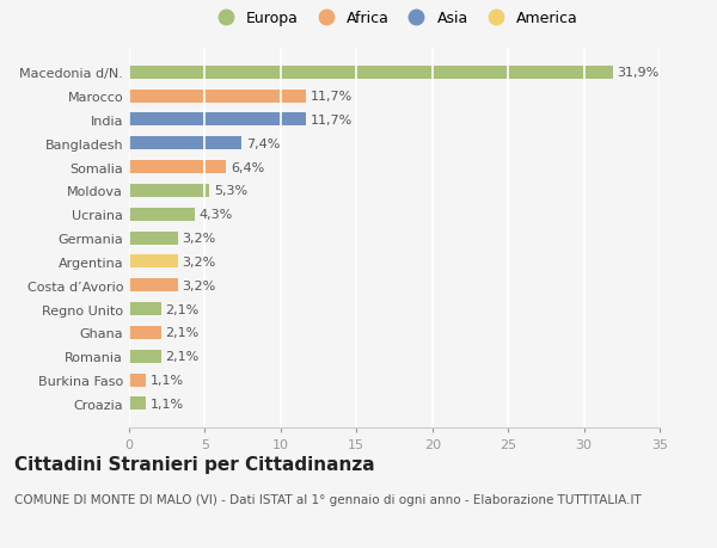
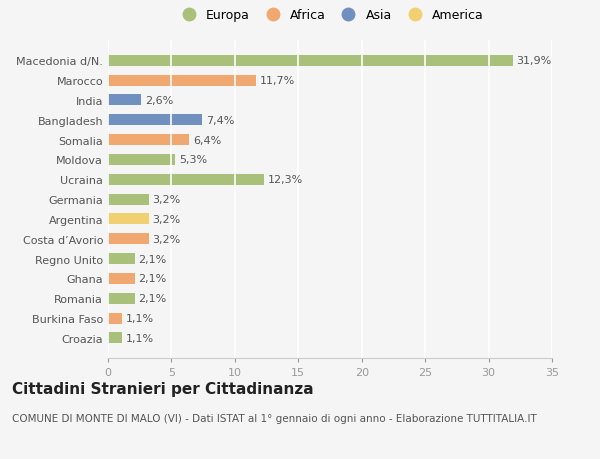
India: 11,7% -> 2,6%
Ucraina: 4,3% -> 12,3%
